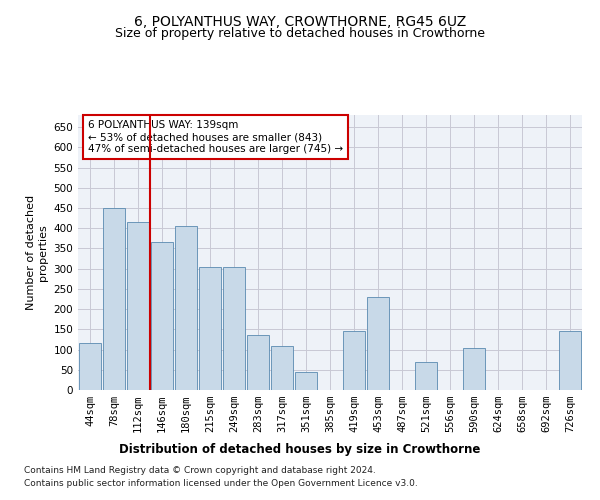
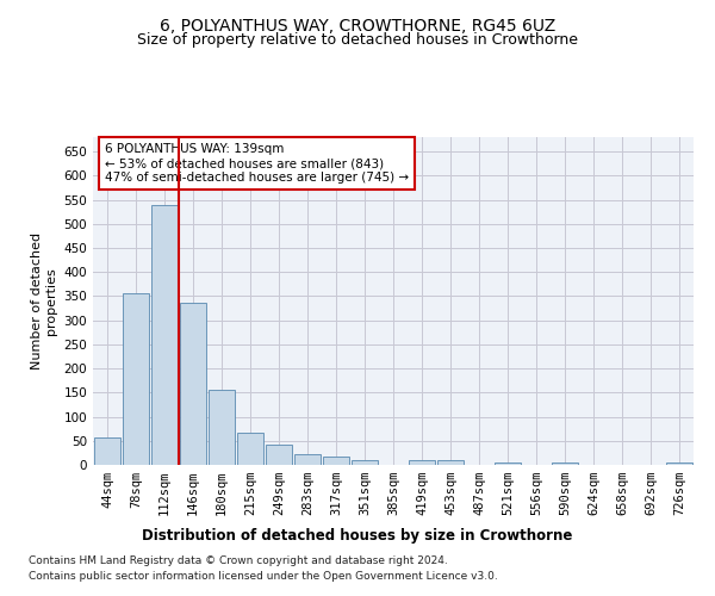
44sqm: 115 -> 58
78sqm: 450 -> 355
112sqm: 415 -> 540
146sqm: 365 -> 337
180sqm: 405 -> 155
215sqm: 305 -> 68
249sqm: 305 -> 42
283sqm: 135 -> 23
317sqm: 110 -> 17
351sqm: 45 -> 10
419sqm: 145 -> 9
453sqm: 230 -> 9
521sqm: 70 -> 4
590sqm: 105 -> 4
726sqm: 145 -> 4
